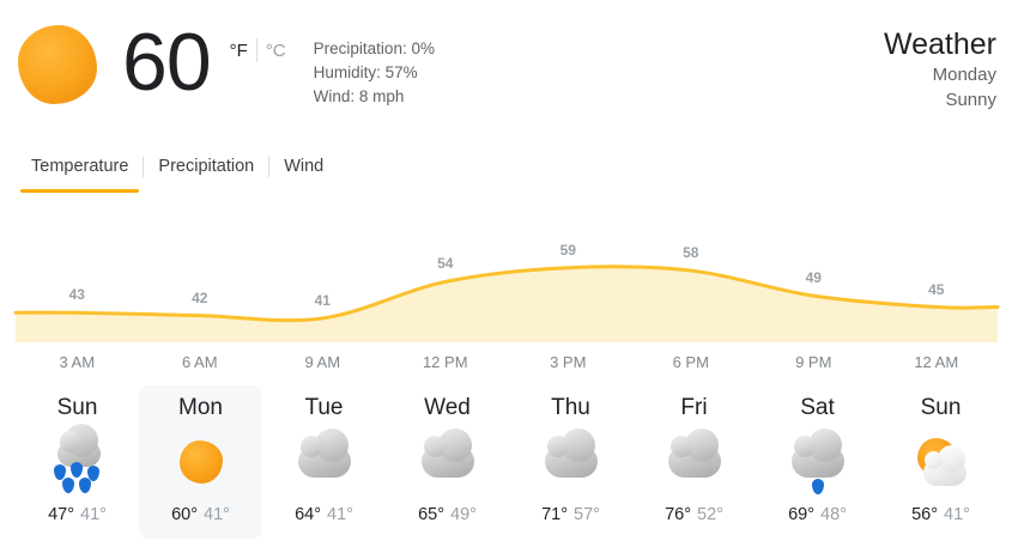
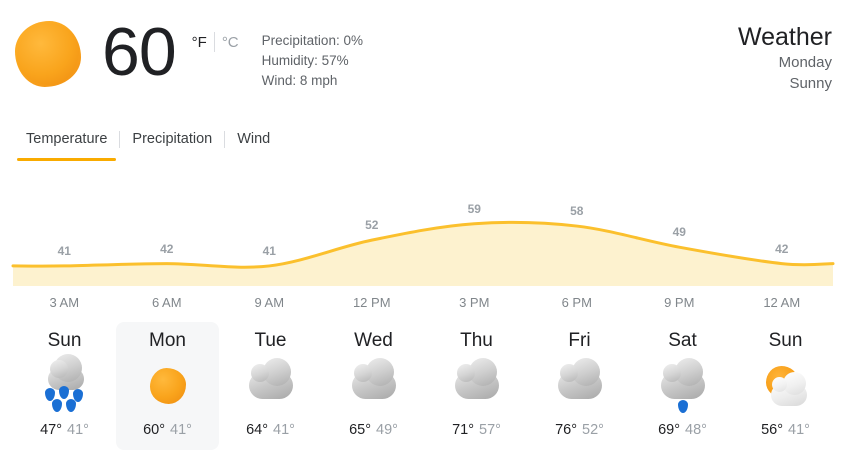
3 AM: 43 -> 41
12 PM: 54 -> 52
12 AM: 45 -> 42
